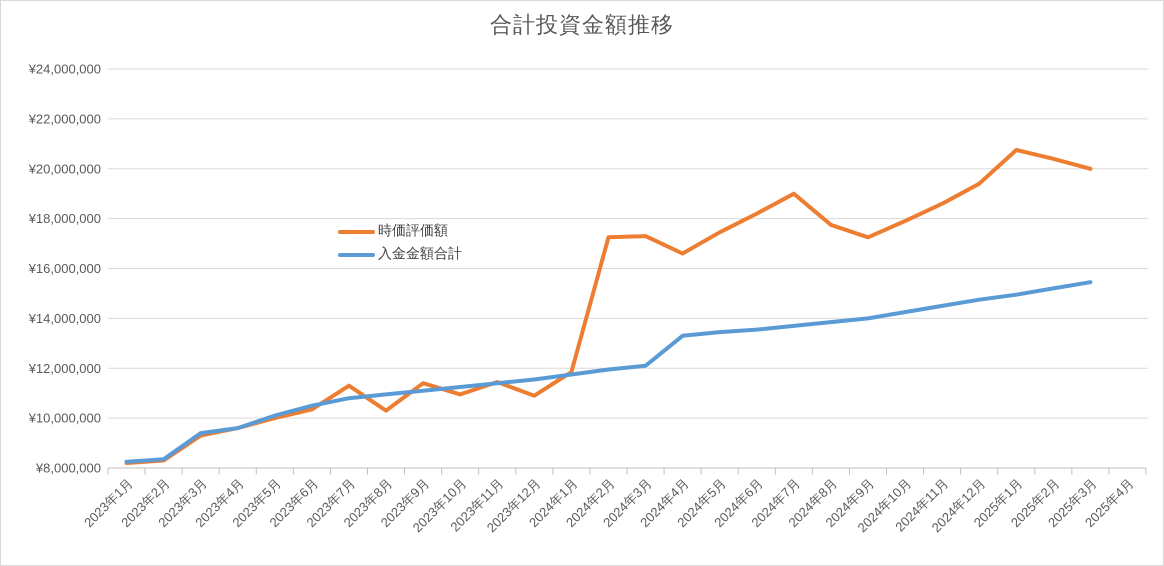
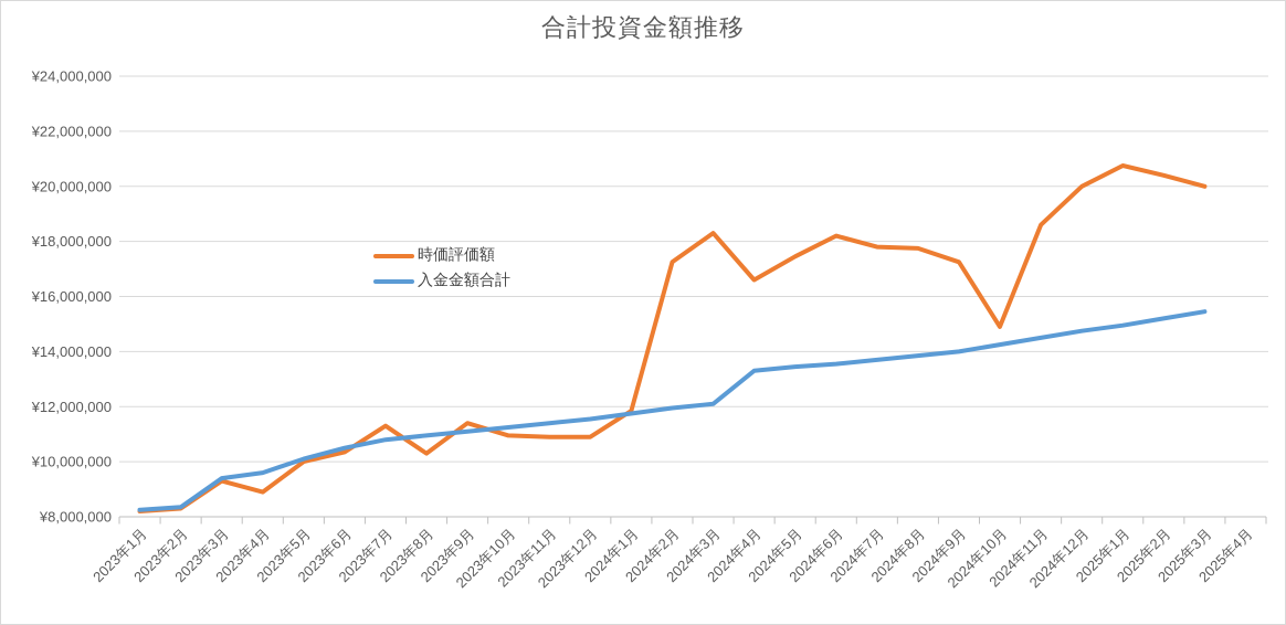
時価評価額/2023年4月: ¥9600000 -> ¥8900000
時価評価額/2023年11月: ¥11400000 -> ¥10900000
時価評価額/2024年3月: ¥17300000 -> ¥18300000
時価評価額/2024年7月: ¥19000000 -> ¥17800000
時価評価額/2024年10月: ¥17900000 -> ¥14900000
時価評価額/2024年12月: ¥19400000 -> ¥20000000
